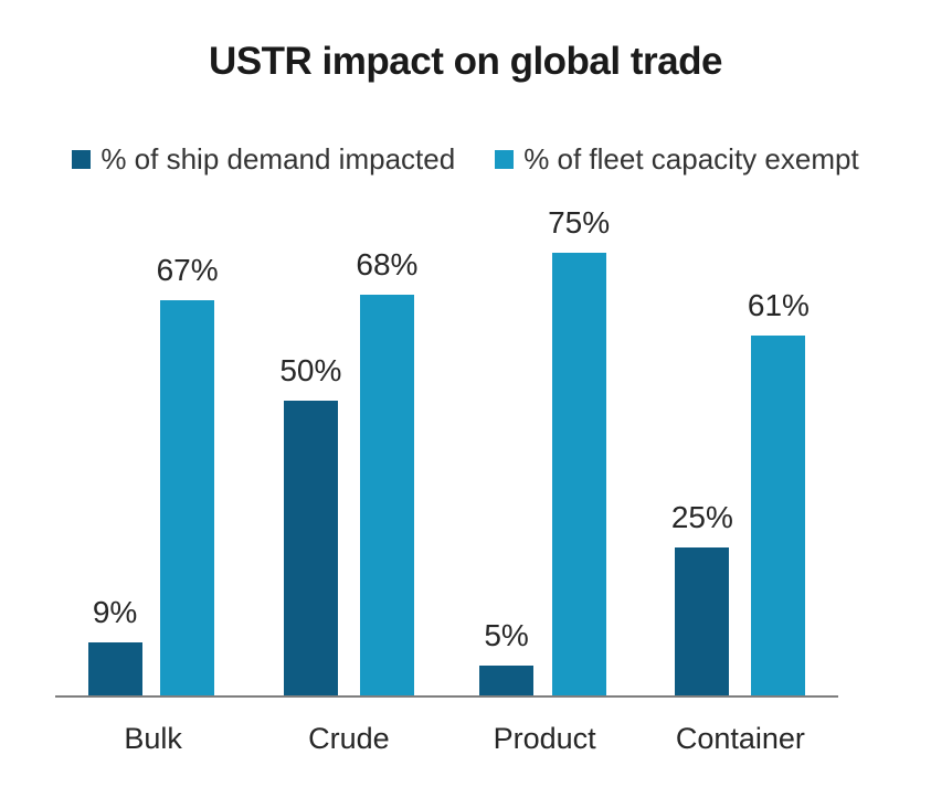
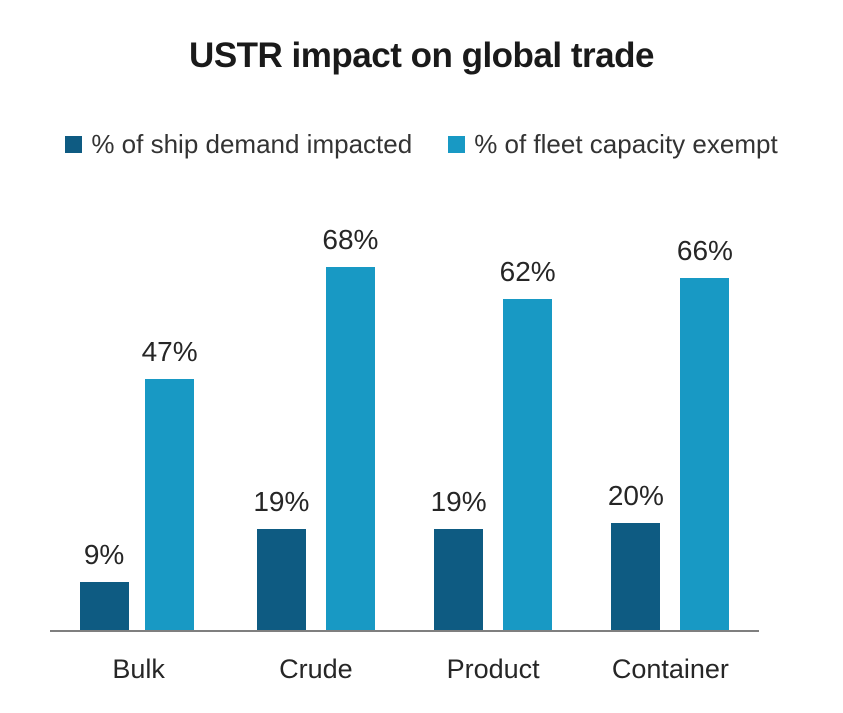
% of fleet capacity exempt/Bulk: 67% -> 47%
% of ship demand impacted/Crude: 50% -> 19%
% of ship demand impacted/Product: 5% -> 19%
% of fleet capacity exempt/Product: 75% -> 62%
% of ship demand impacted/Container: 25% -> 20%
% of fleet capacity exempt/Container: 61% -> 66%
